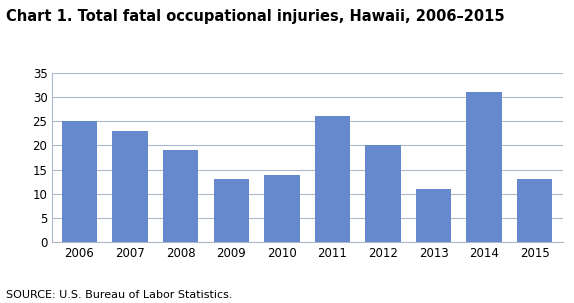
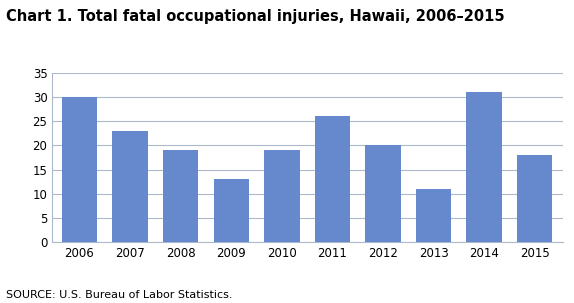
2006: 25 -> 30
2010: 14 -> 19
2015: 13 -> 18
